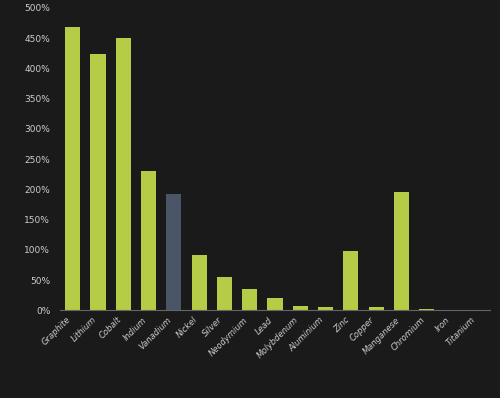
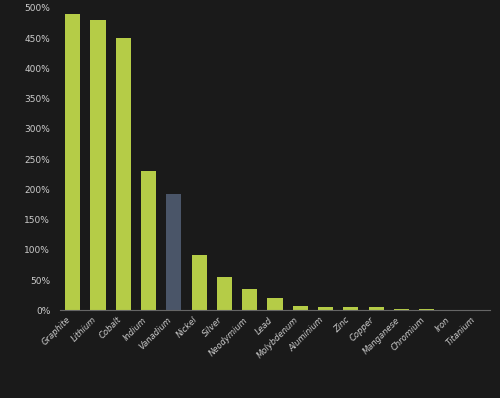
Graphite: 468% -> 490%
Lithium: 424% -> 480%
Zinc: 98% -> 6%
Manganese: 196% -> 3%
